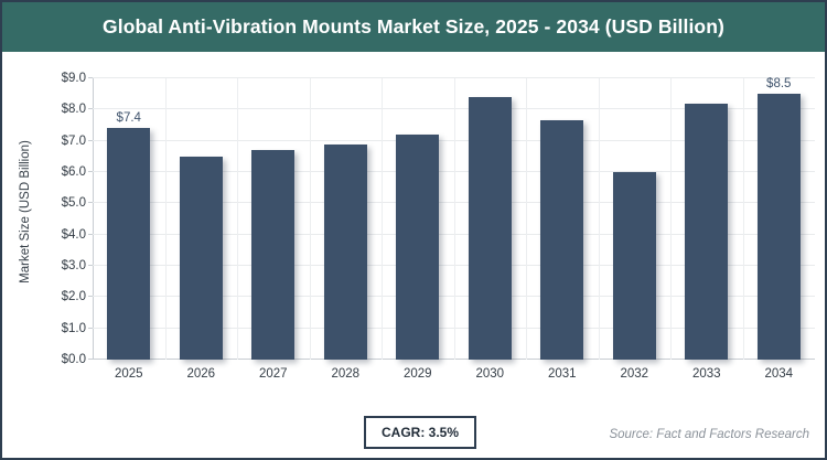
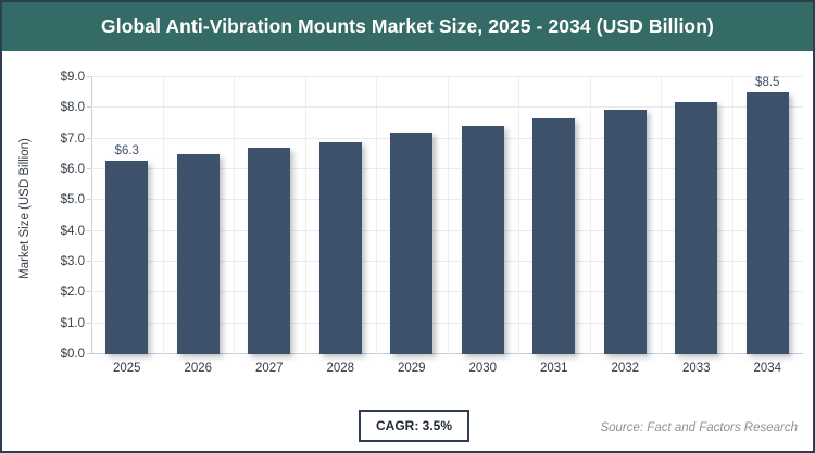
2025: $7.4 -> $6.3
2030: $8.4 -> $7.4
2032: $6.0 -> $8.0
